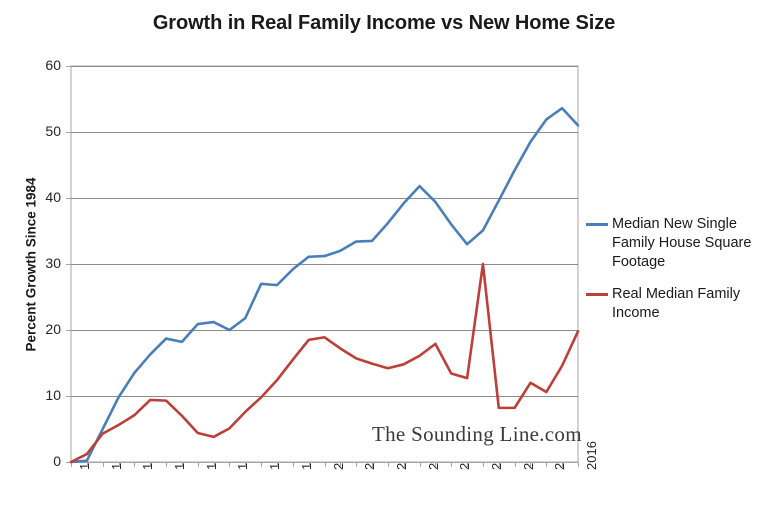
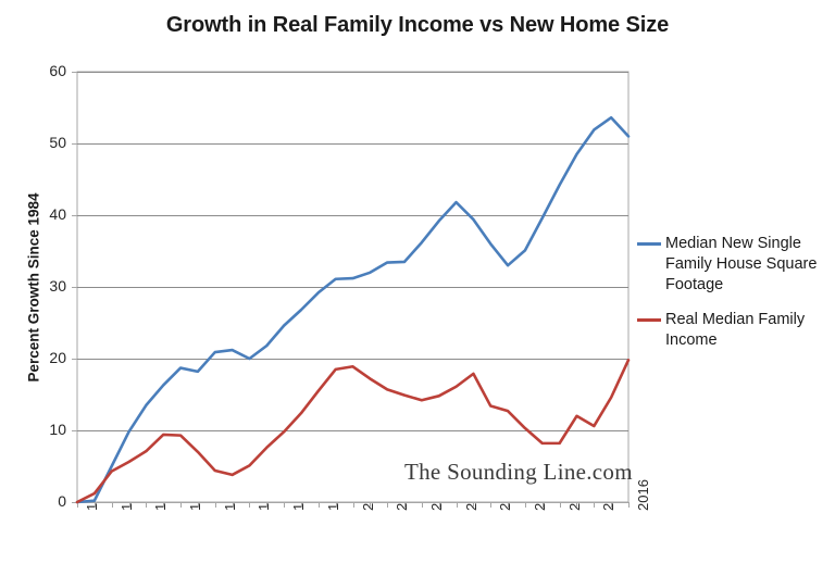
Median New Single Family House Square Footage/1996: 27 -> 25
Real Median Family Income/2010: 30 -> 10
